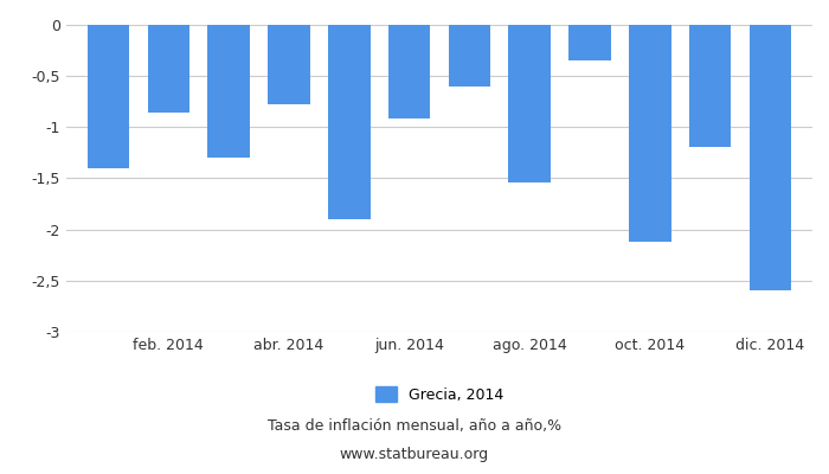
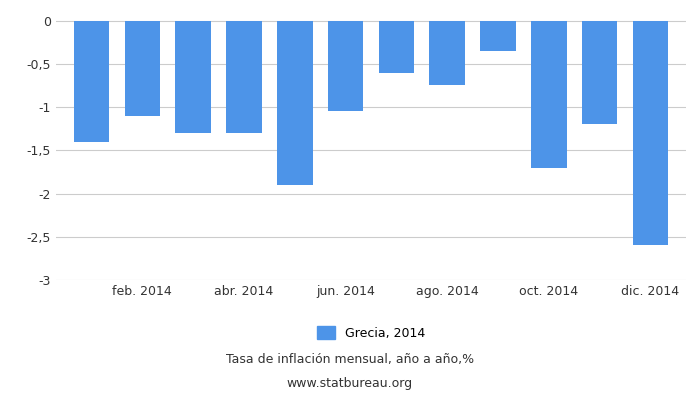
feb. 2014: -0,86 -> -1,10
abr. 2014: -0,78 -> -1,30
jun. 2014: -0,92 -> -1,05
ago. 2014: -1,54 -> -0,75
oct. 2014: -2,12 -> -1,70
